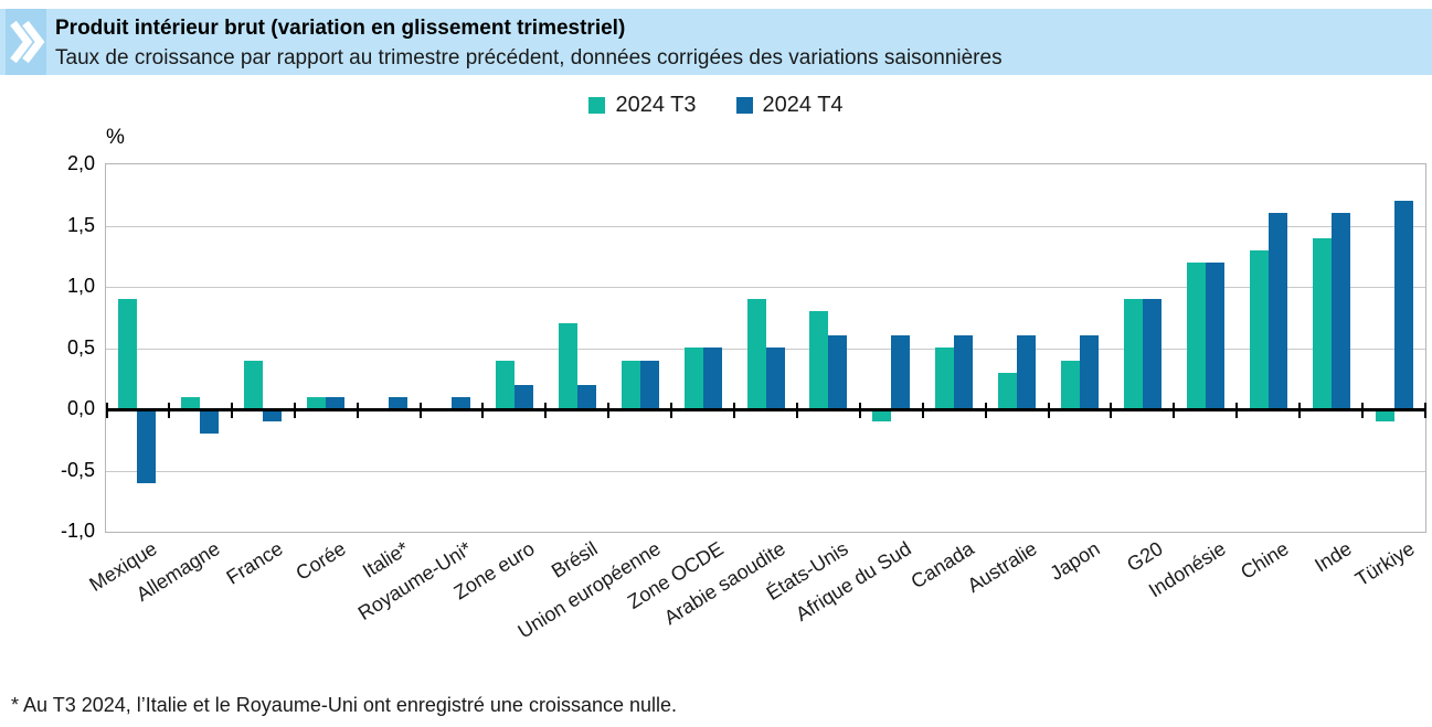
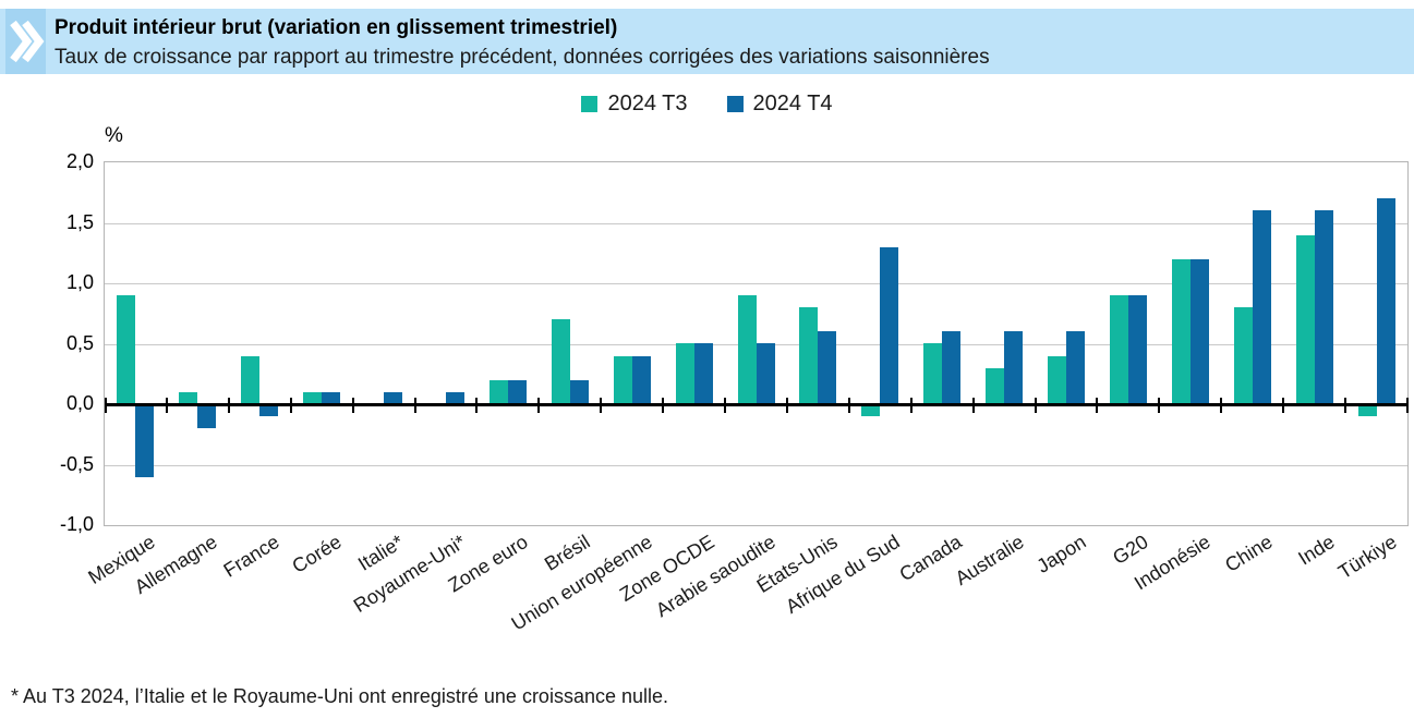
2024 T3/Zone euro: 0,4 -> 0,2
2024 T4/Afrique du Sud: 0,6 -> 1,3
2024 T3/Chine: 1,3 -> 0,8
